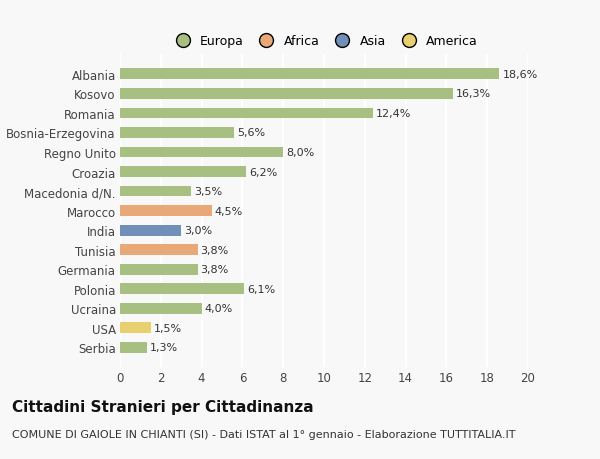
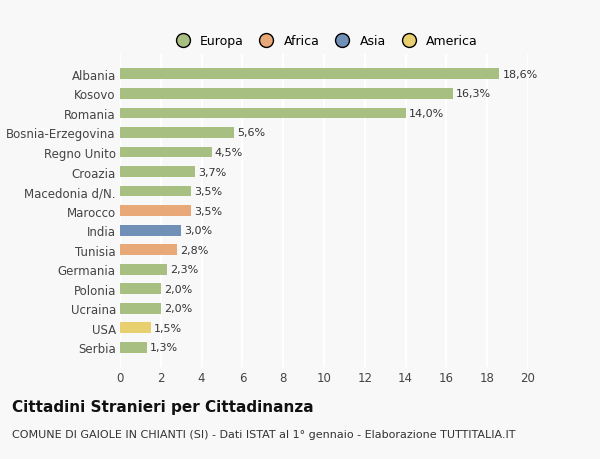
Romania: 12,4% -> 14,0%
Regno Unito: 8,0% -> 4,5%
Croazia: 6,2% -> 3,7%
Marocco: 4,5% -> 3,5%
Tunisia: 3,8% -> 2,8%
Germania: 3,8% -> 2,3%
Polonia: 6,1% -> 2,0%
Ucraina: 4,0% -> 2,0%
